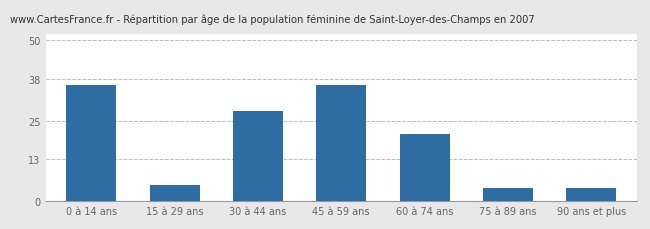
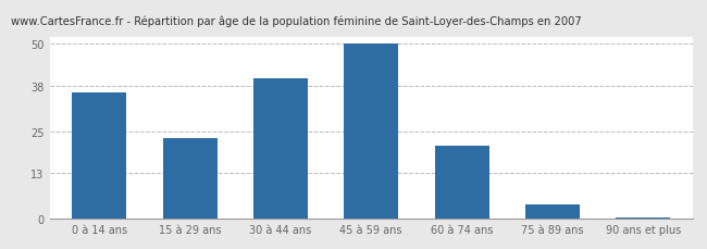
15 à 29 ans: 5.0 -> 23.0
30 à 44 ans: 28.0 -> 40.0
45 à 59 ans: 36.0 -> 50.0
90 ans et plus: 4.0 -> 0.5
